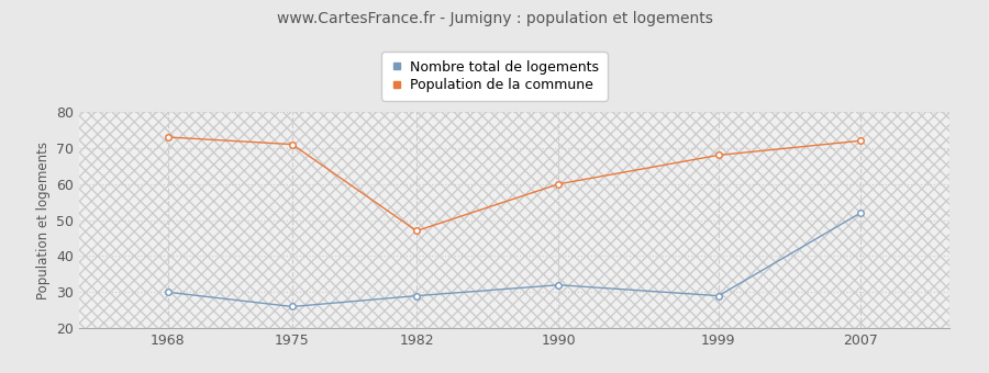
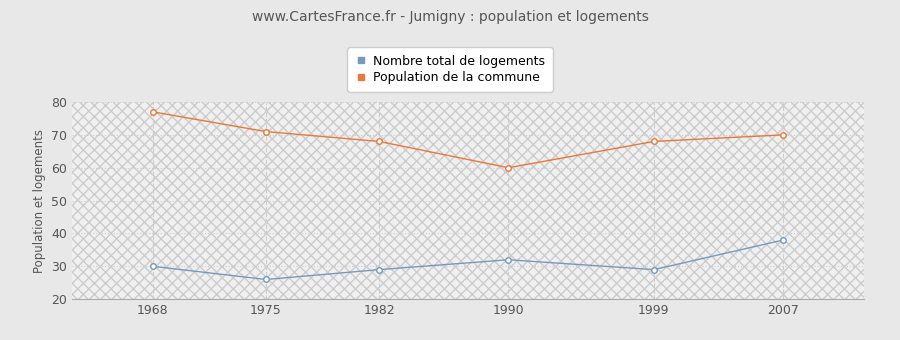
Population de la commune/1968: 73 -> 77
Population de la commune/1982: 47 -> 68
Nombre total de logements/2007: 52 -> 38
Population de la commune/2007: 72 -> 70
